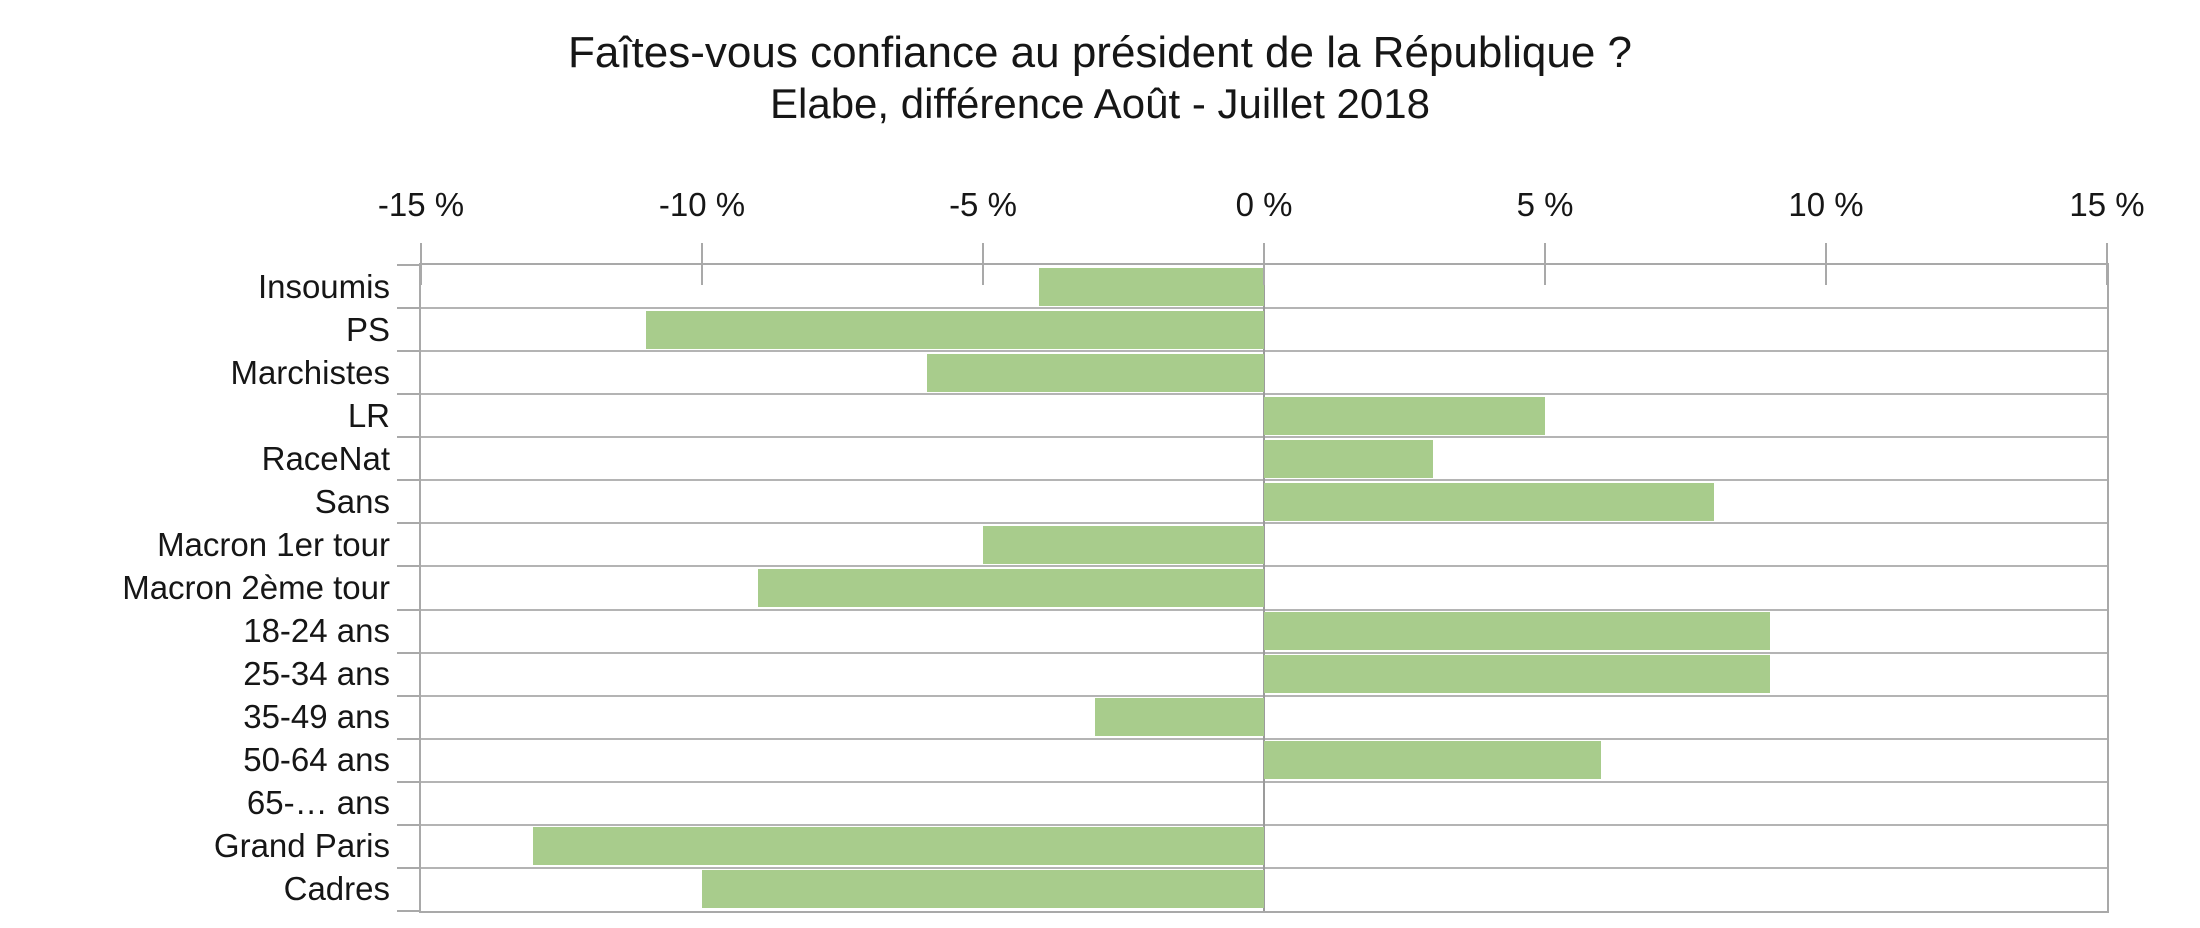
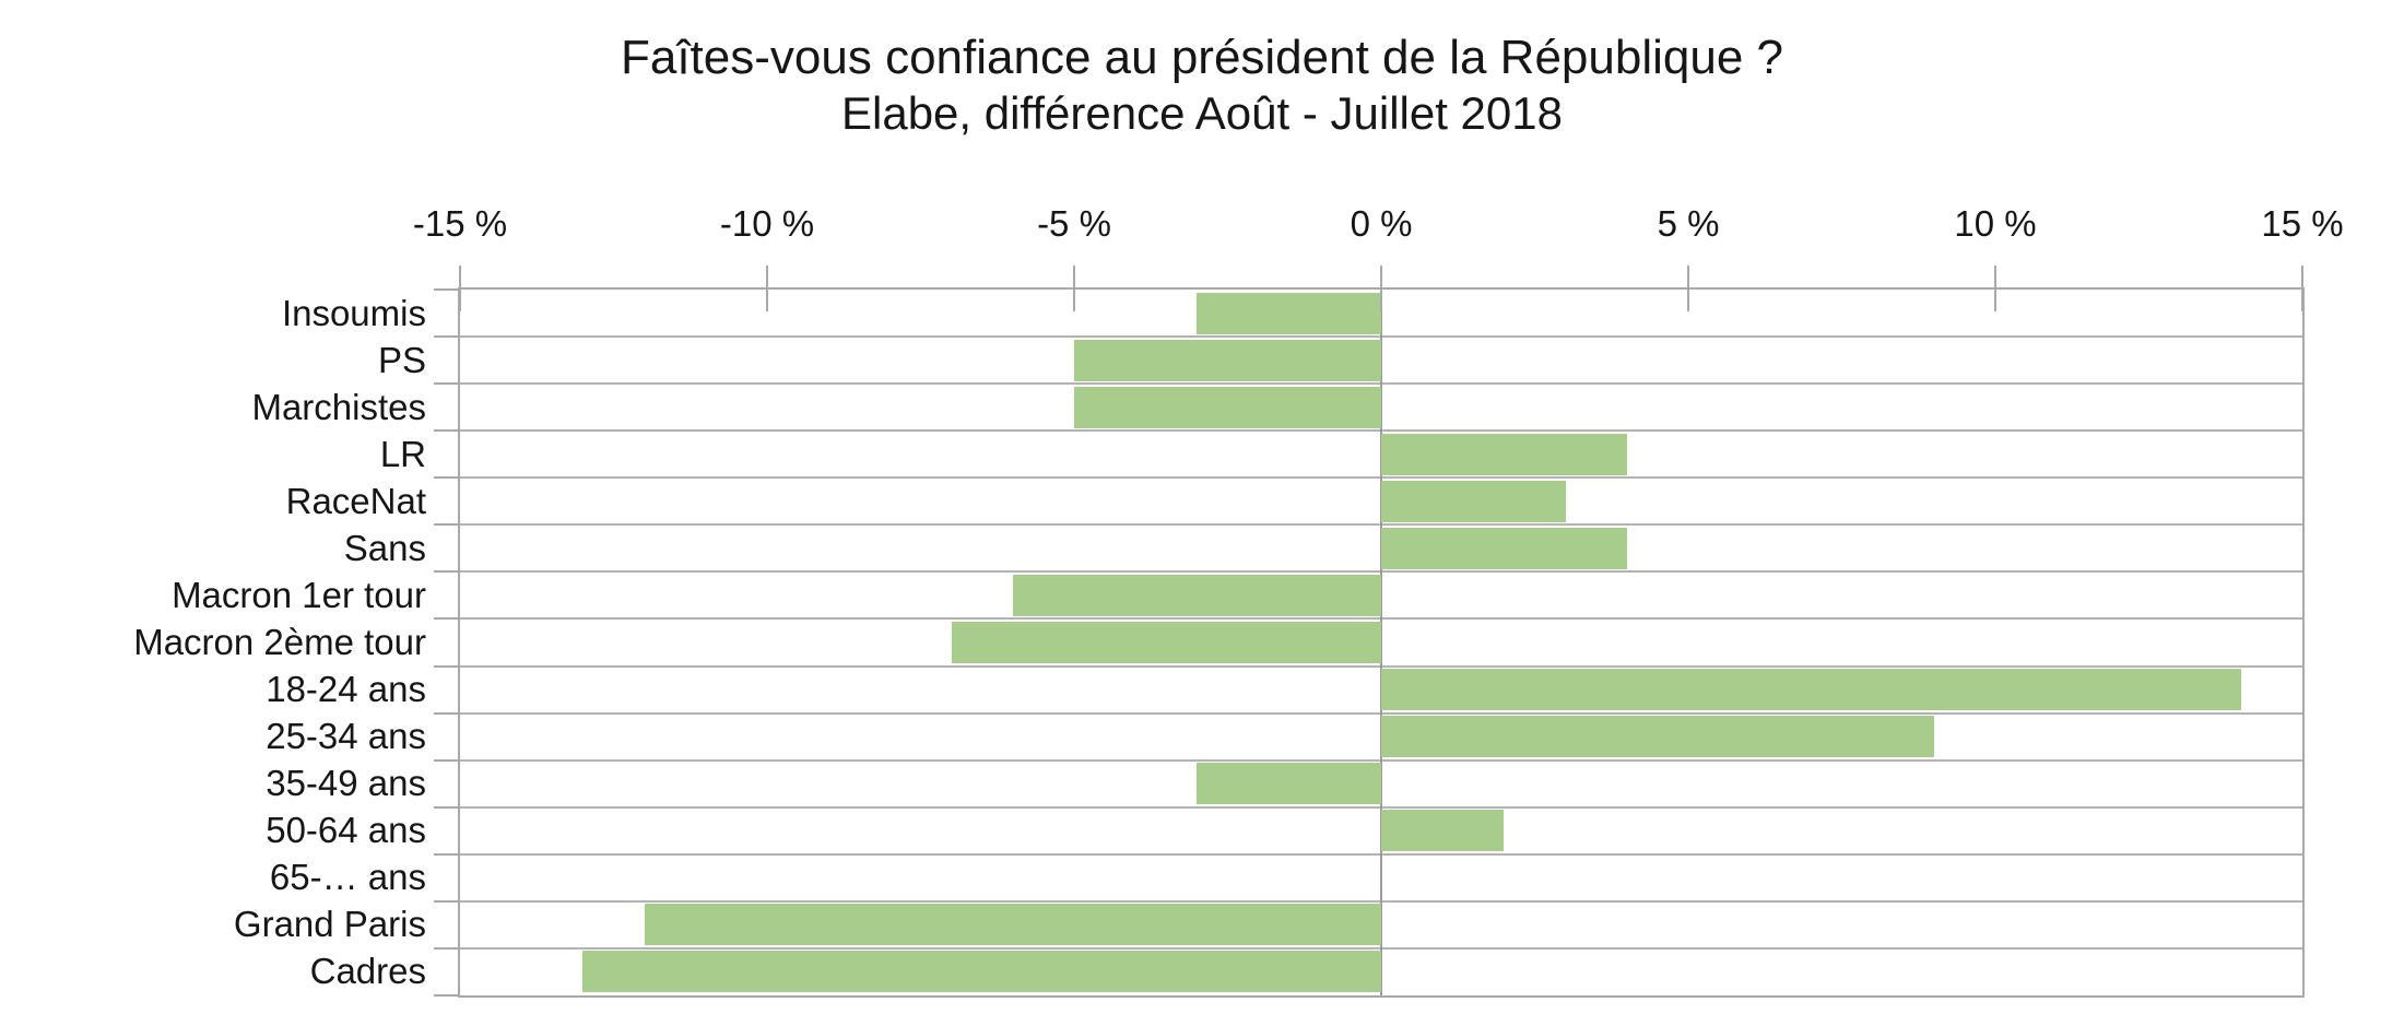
Insoumis: -4% -> -3%
PS: -11% -> -5%
Marchistes: -6% -> -5%
LR: 5% -> 4%
Sans: 8% -> 4%
Macron 1er tour: -5% -> -6%
Macron 2ème tour: -9% -> -7%
18-24 ans: 9% -> 14%
50-64 ans: 6% -> 2%
Grand Paris: -13% -> -12%
Cadres: -10% -> -13%
